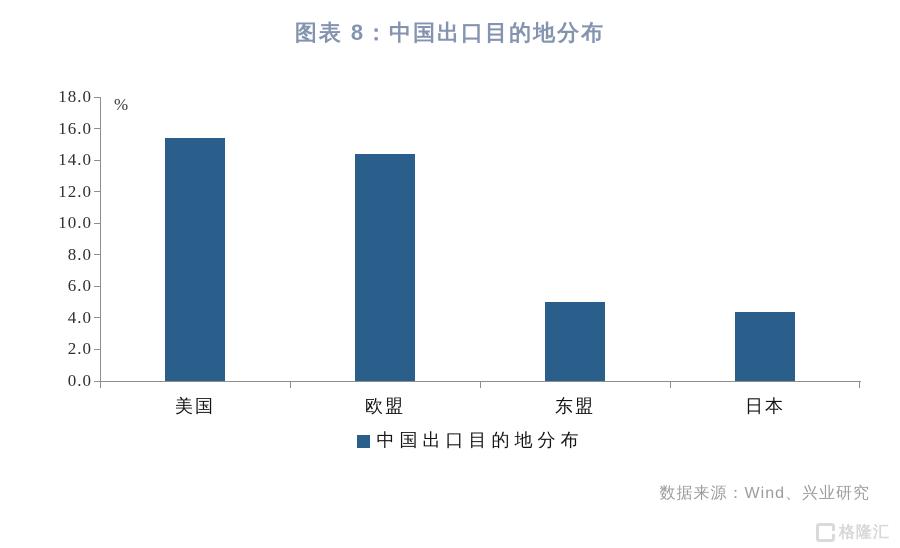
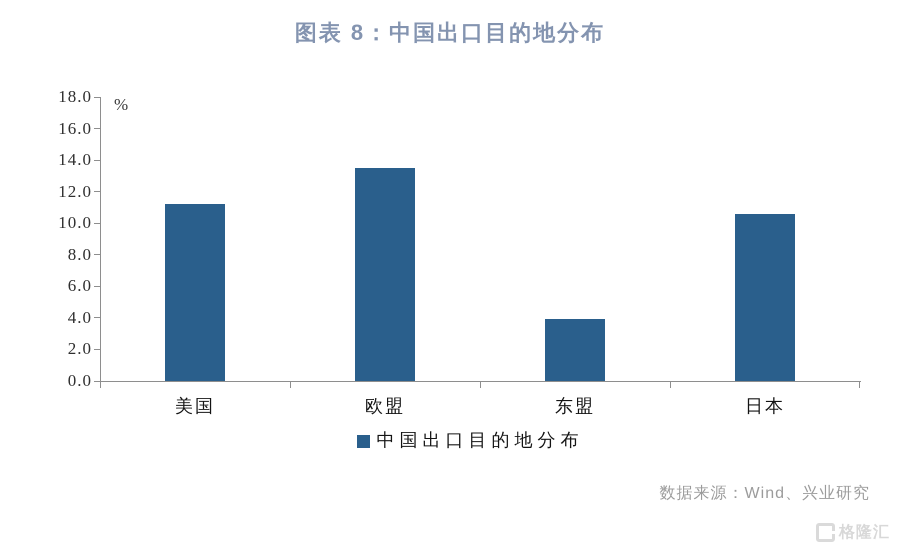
美国: 15.4 -> 11.2
欧盟: 14.4 -> 13.5
东盟: 5.0 -> 3.9
日本: 4.4 -> 10.6
